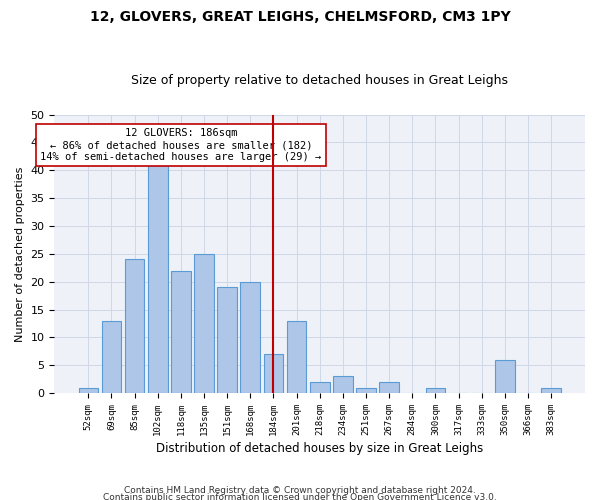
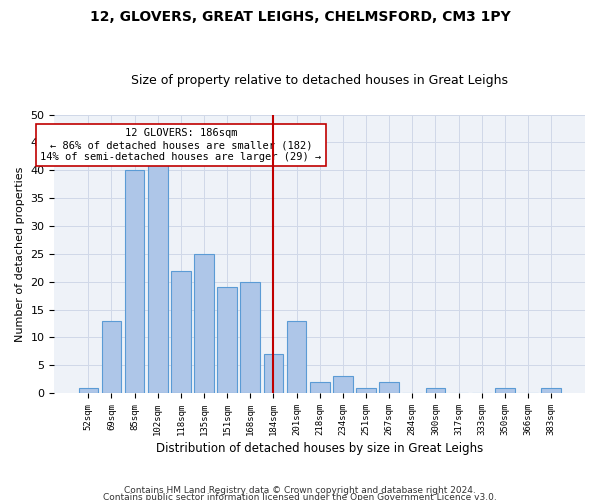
85sqm: 24 -> 40
350sqm: 6 -> 1
